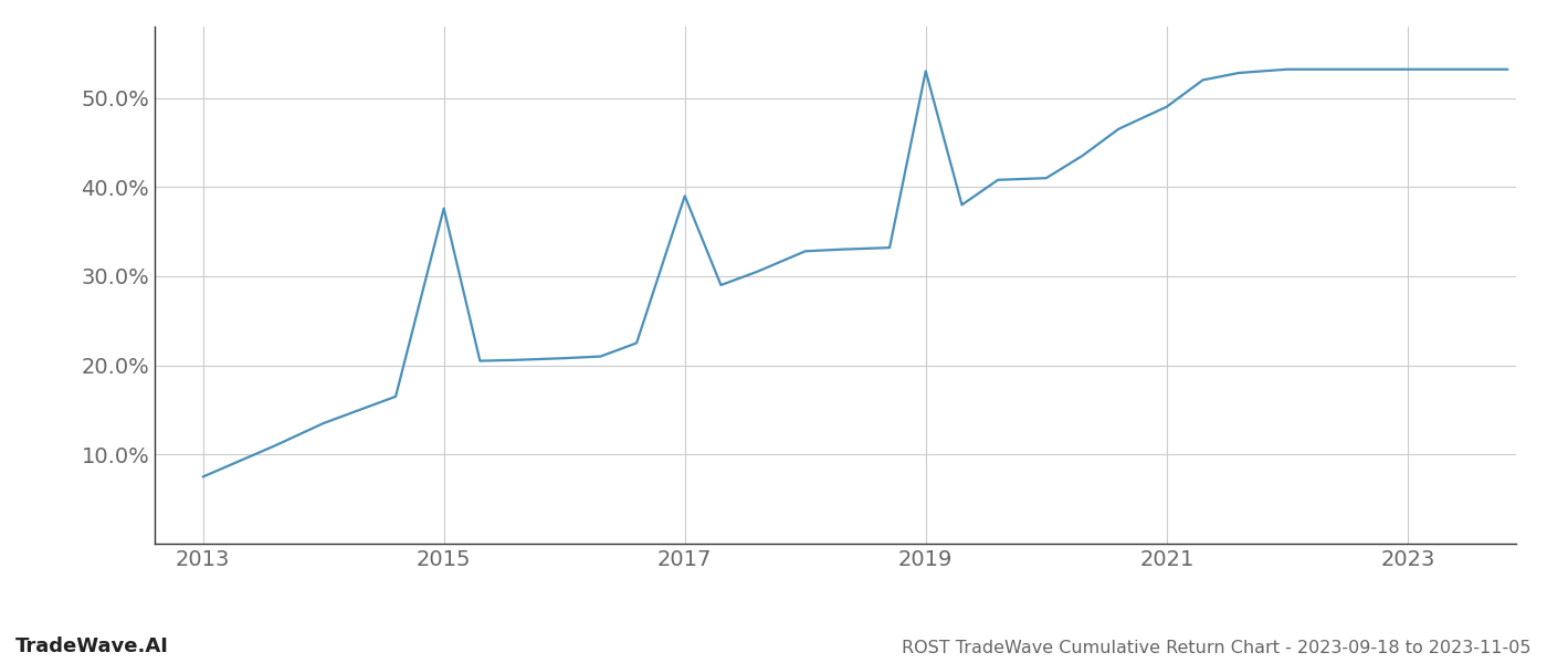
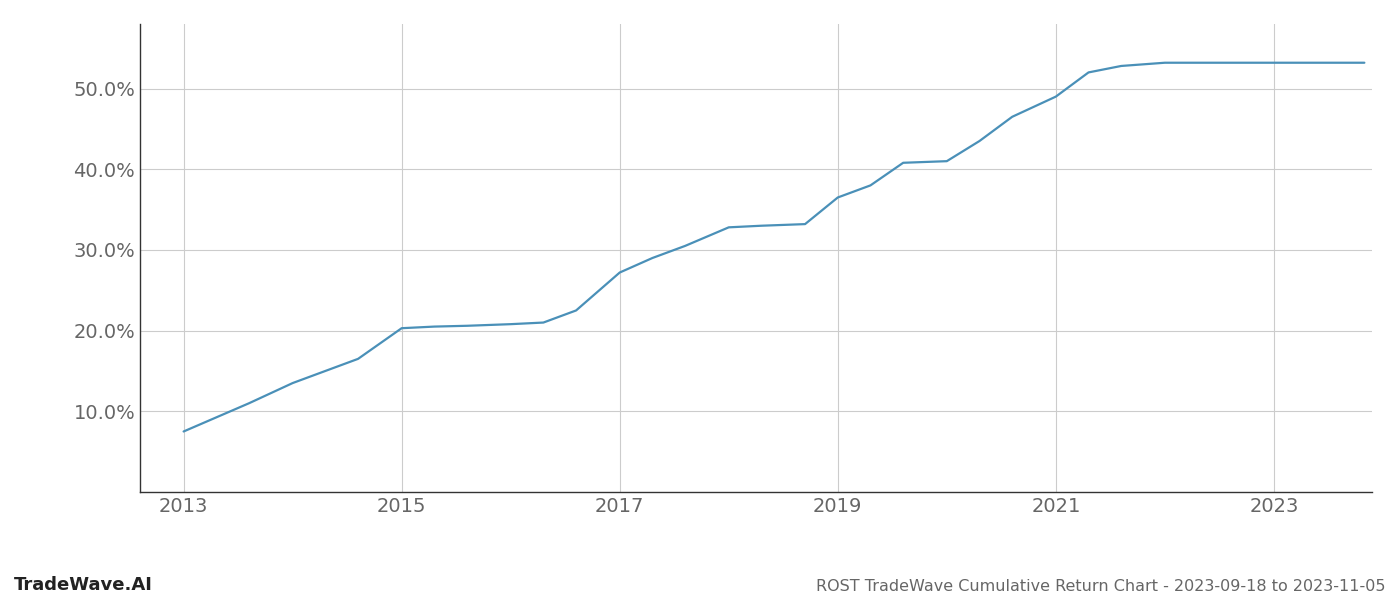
2015: 37.6% -> 20.3%
2017: 39.0% -> 27.2%
2019: 53.0% -> 36.5%
